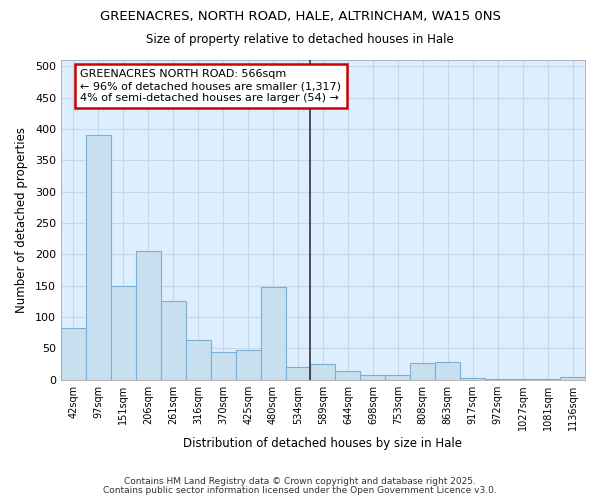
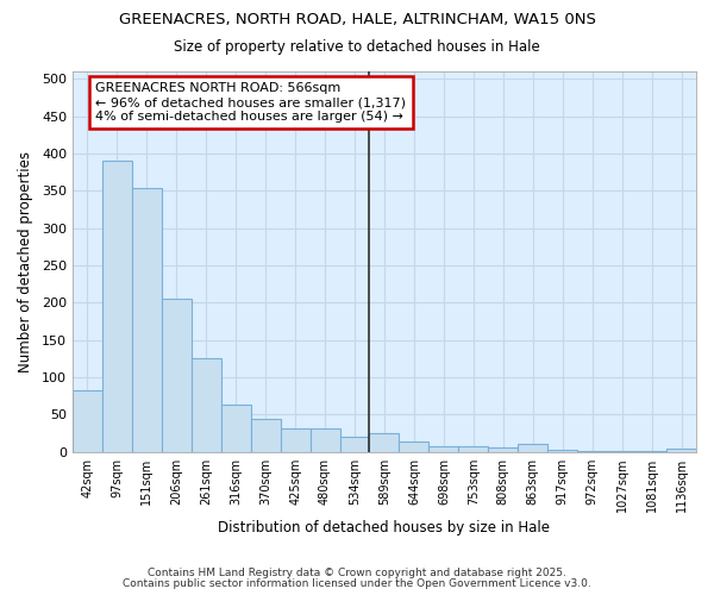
151sqm: 150 -> 353
425sqm: 48 -> 32
480sqm: 148 -> 32
808sqm: 26 -> 6
863sqm: 28 -> 10
